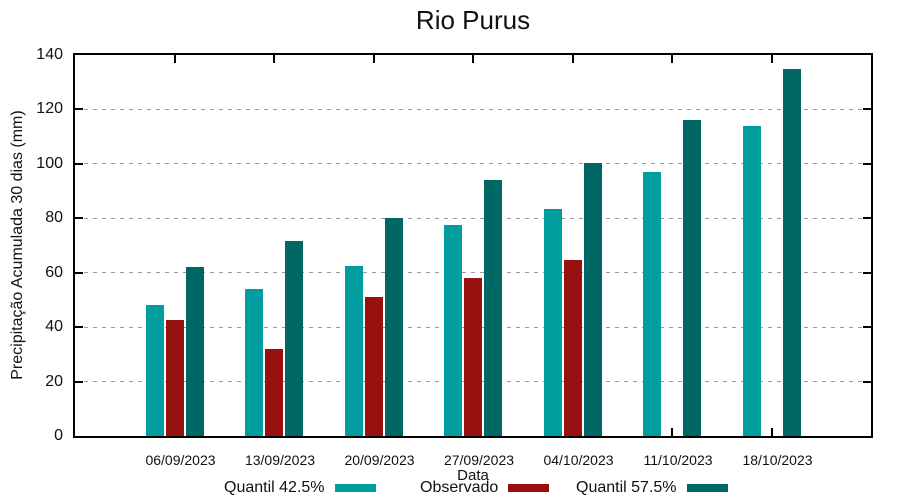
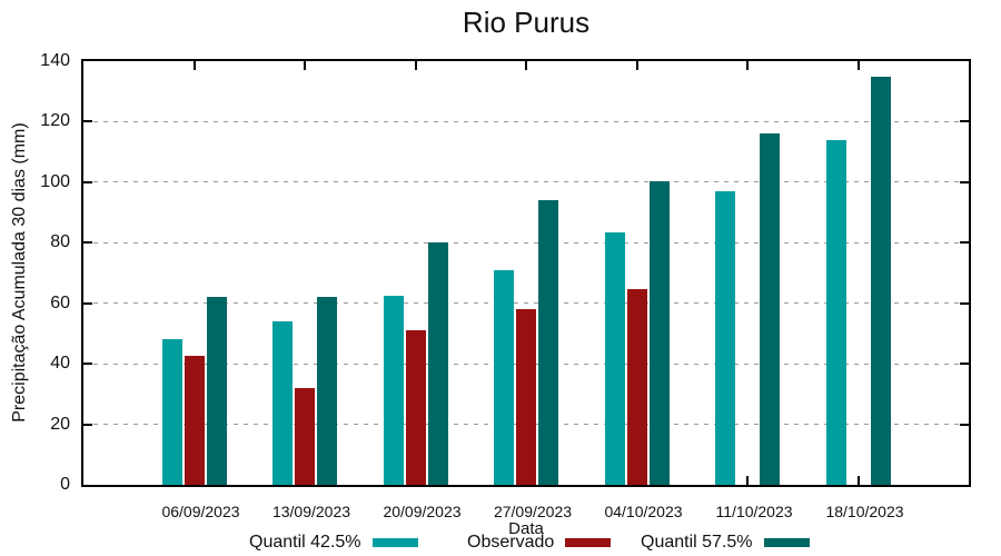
Quantil 57.5%/13/09/2023: 72 -> 62
Quantil 42.5%/27/09/2023: 78 -> 71
